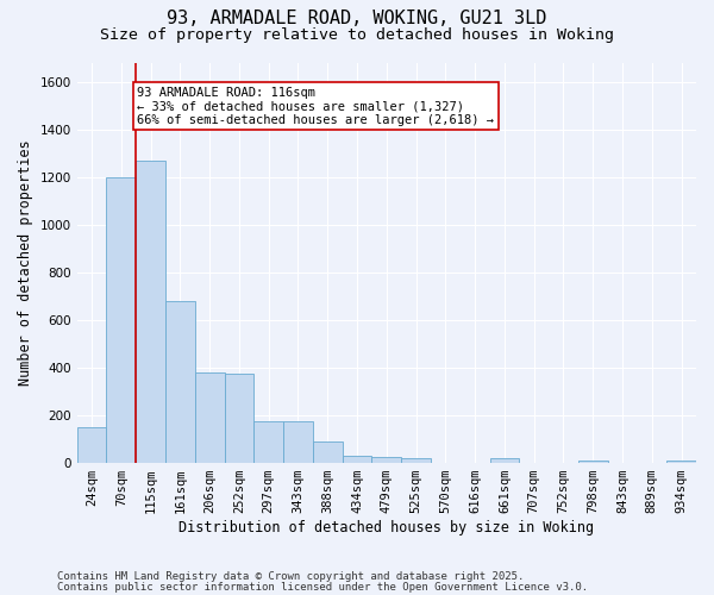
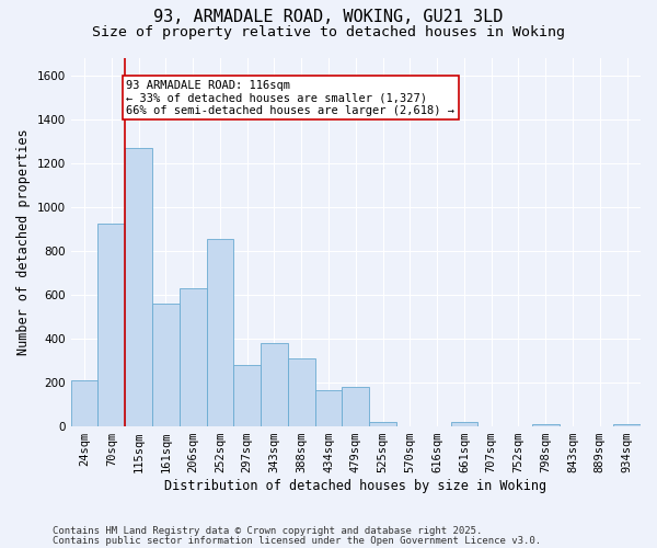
24sqm: 150 -> 210
70sqm: 1200 -> 925
161sqm: 680 -> 560
206sqm: 380 -> 630
252sqm: 375 -> 855
297sqm: 175 -> 280
343sqm: 175 -> 380
388sqm: 90 -> 310
434sqm: 30 -> 165
479sqm: 25 -> 180
